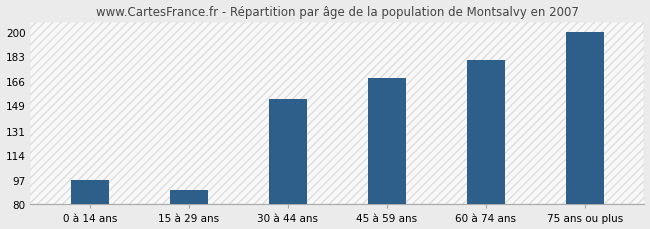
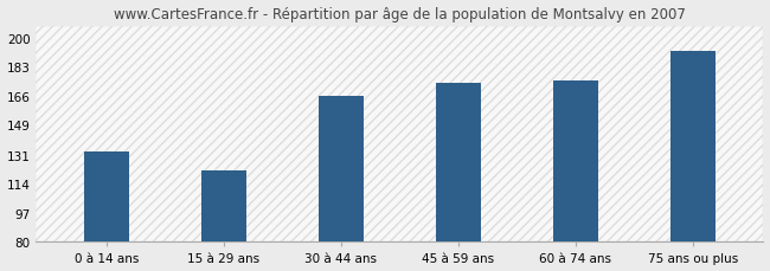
0 à 14 ans: 97 -> 133
15 à 29 ans: 90 -> 122
30 à 44 ans: 153 -> 166
45 à 59 ans: 168 -> 173
60 à 74 ans: 180 -> 175
75 ans ou plus: 200 -> 192
